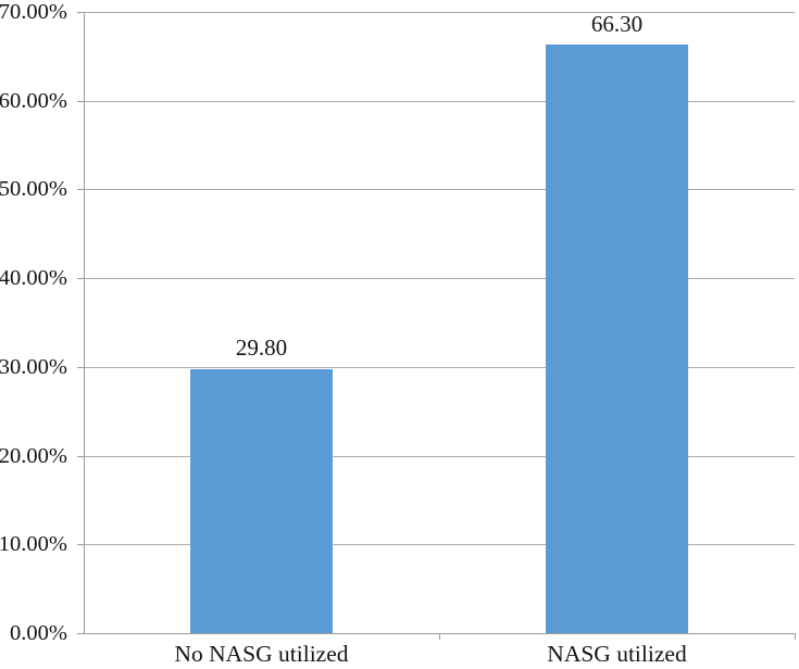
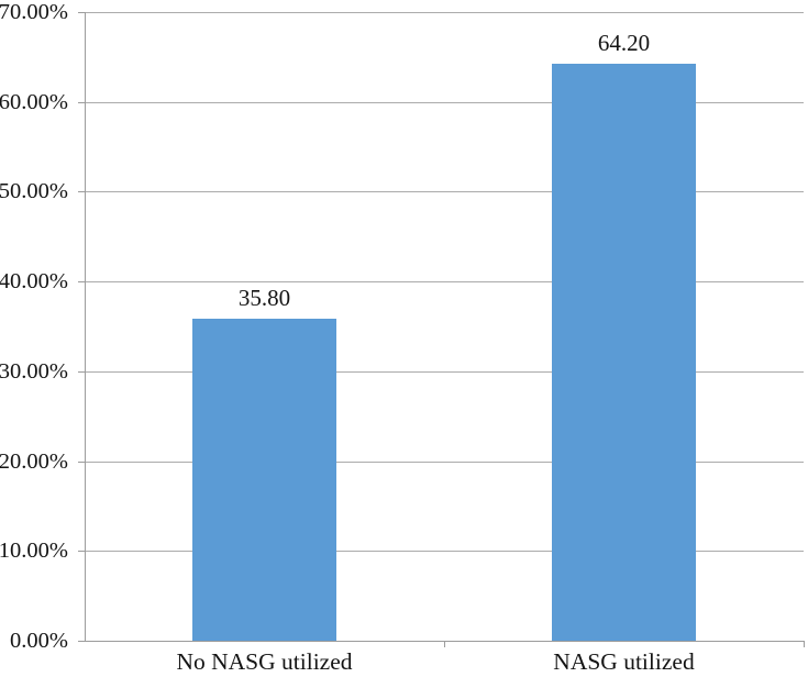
No NASG utilized: 29.80 -> 35.80
NASG utilized: 66.30 -> 64.20
